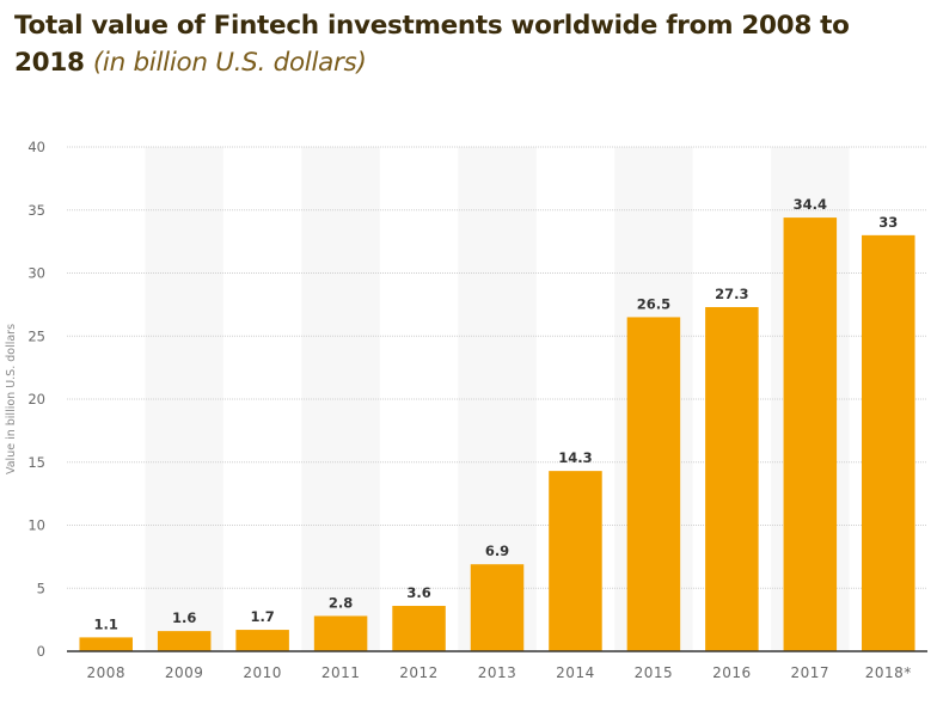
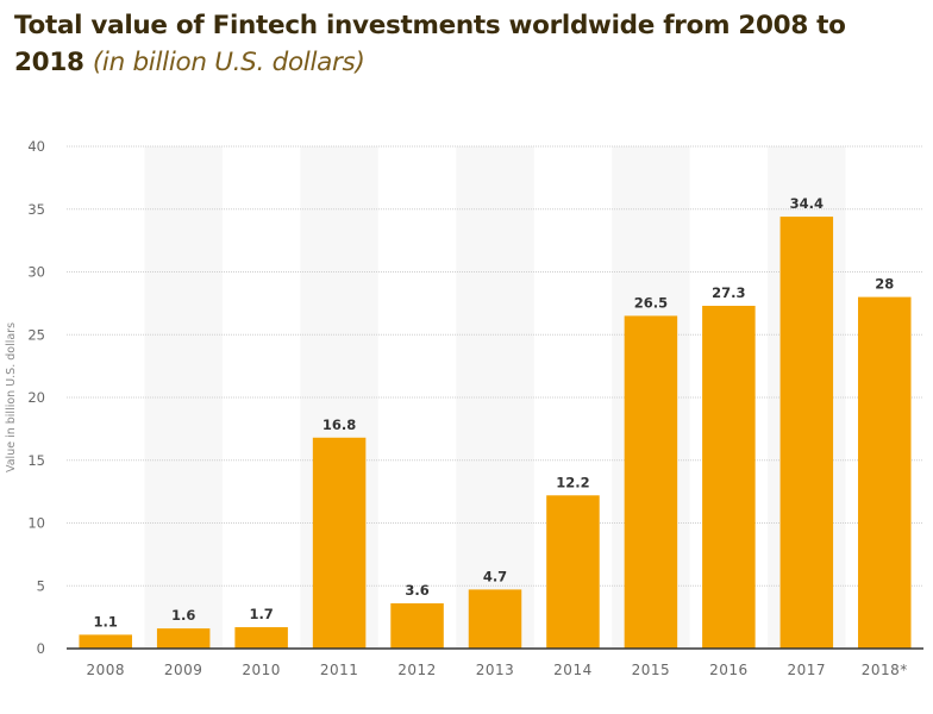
2011: 2.8 -> 16.8
2013: 6.9 -> 4.7
2014: 14.3 -> 12.2
2018*: 33 -> 28
